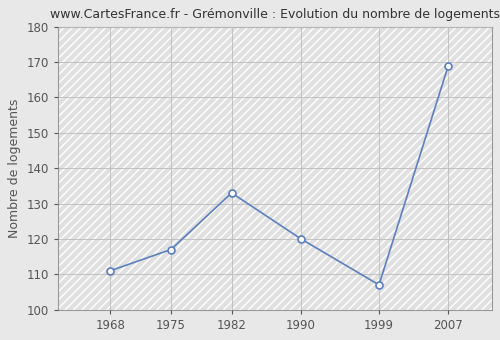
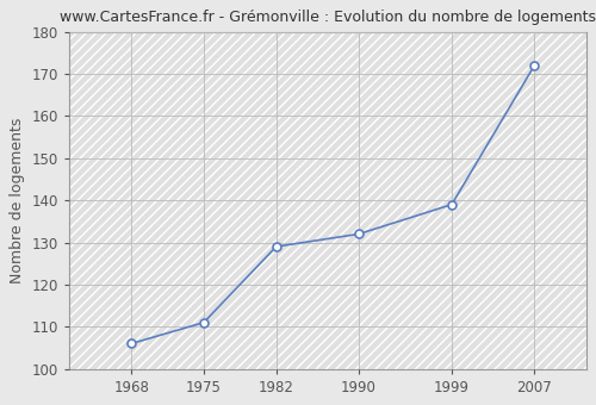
1968: 111 -> 106
1975: 117 -> 111
1982: 133 -> 129
1990: 120 -> 132
1999: 107 -> 139
2007: 169 -> 172
